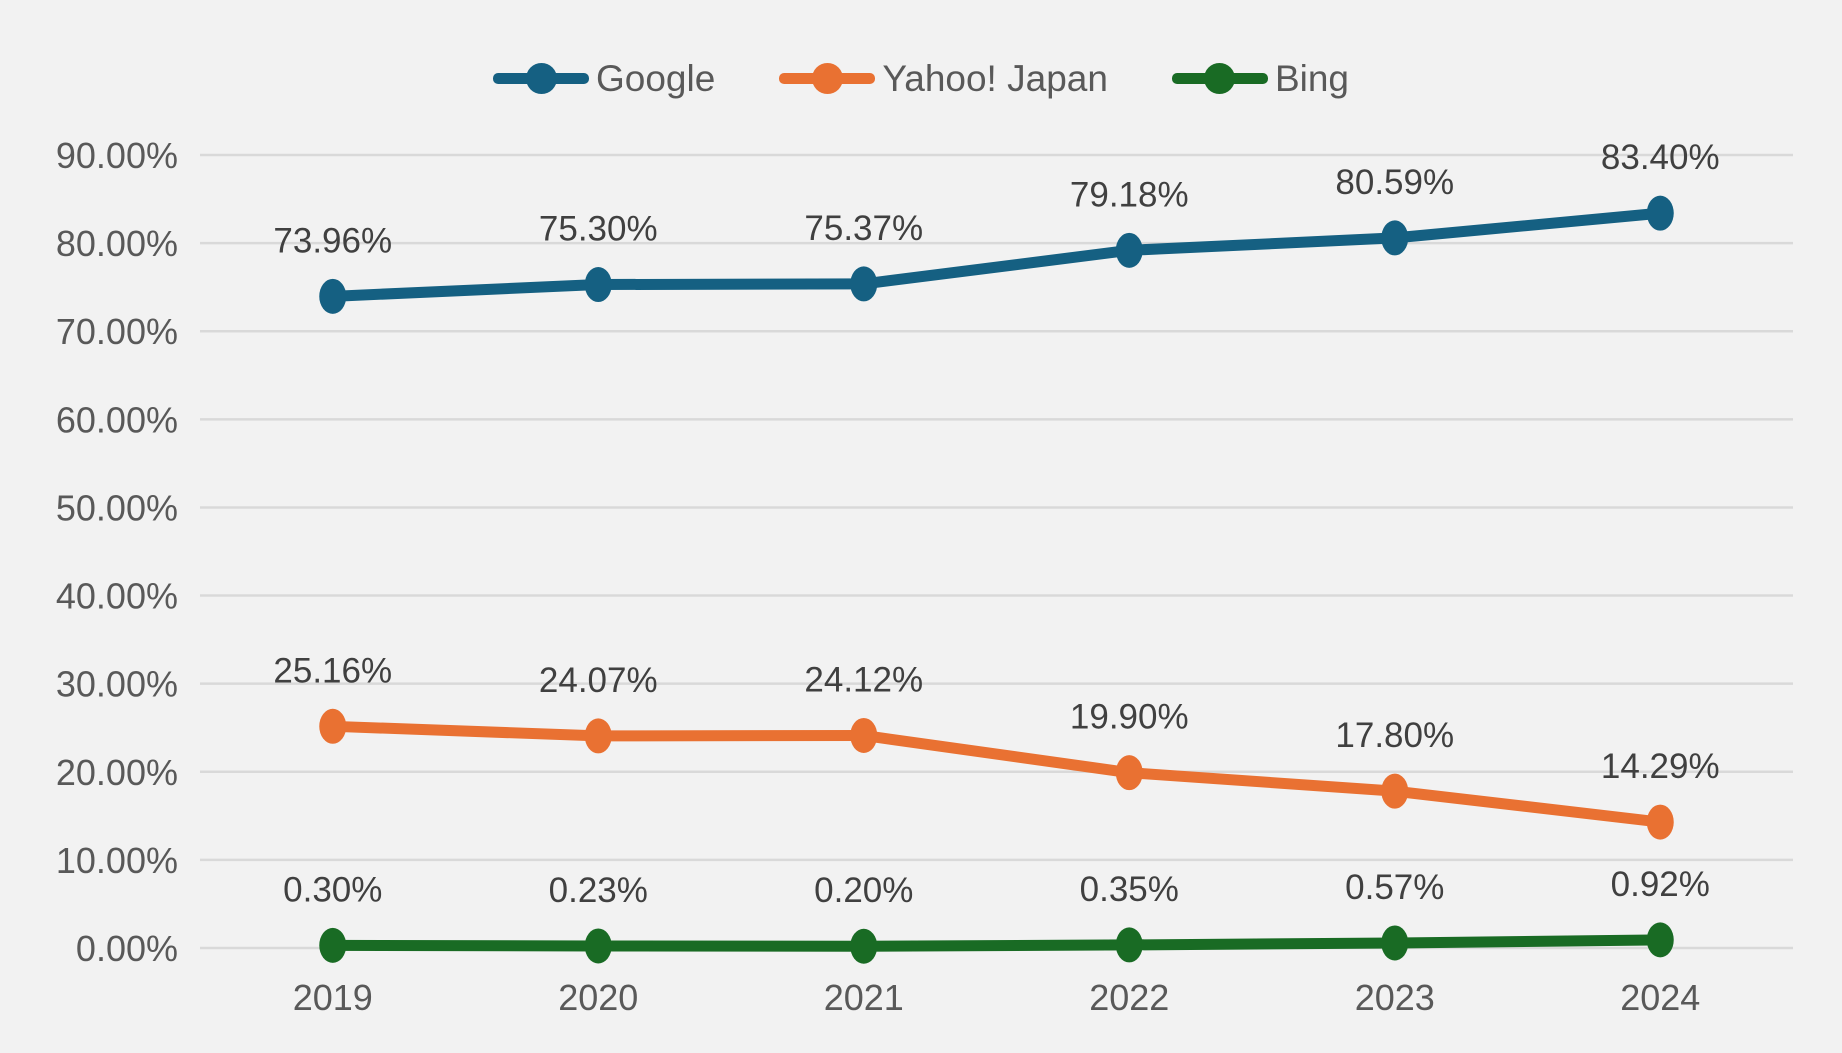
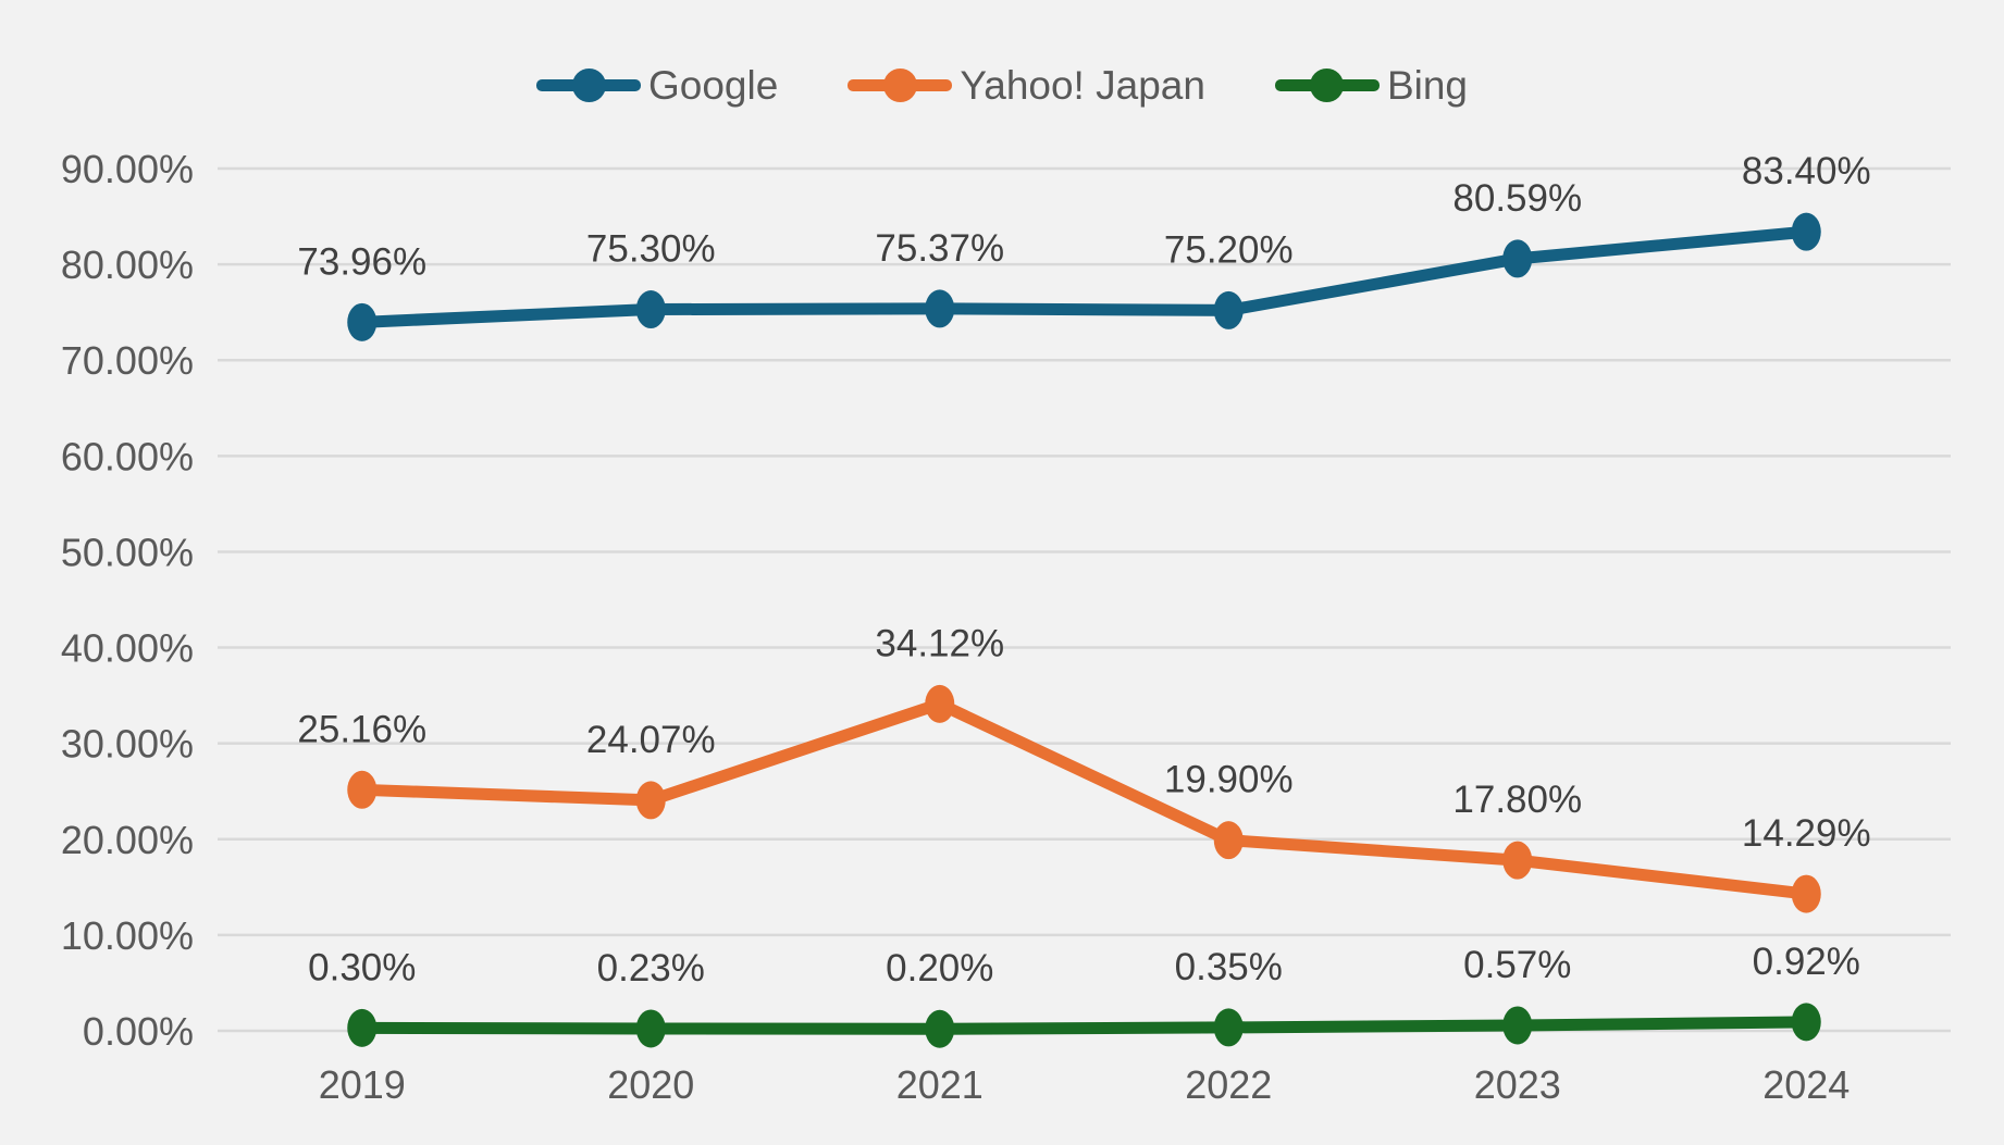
Yahoo! Japan/2021: 24.12% -> 34.12%
Google/2022: 79.18% -> 75.20%
